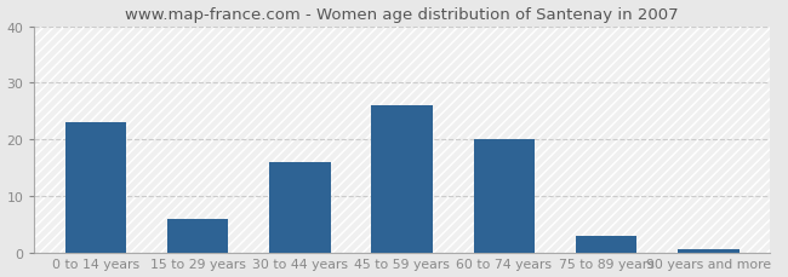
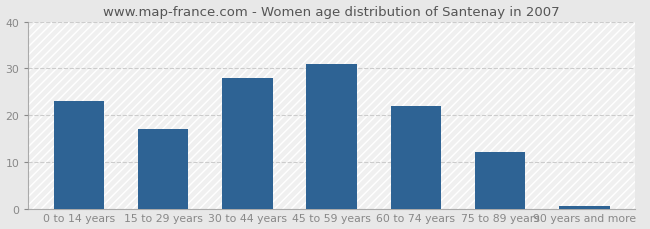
15 to 29 years: 6.0 -> 17.0
30 to 44 years: 16.0 -> 28.0
45 to 59 years: 26.0 -> 31.0
60 to 74 years: 20.0 -> 22.0
75 to 89 years: 3.0 -> 12.0
